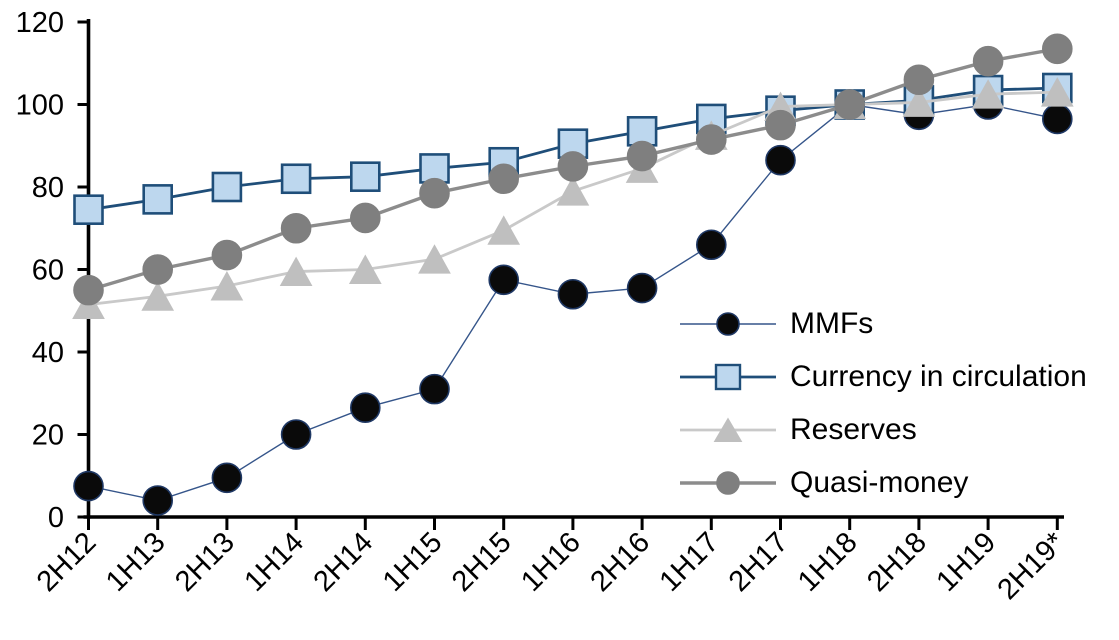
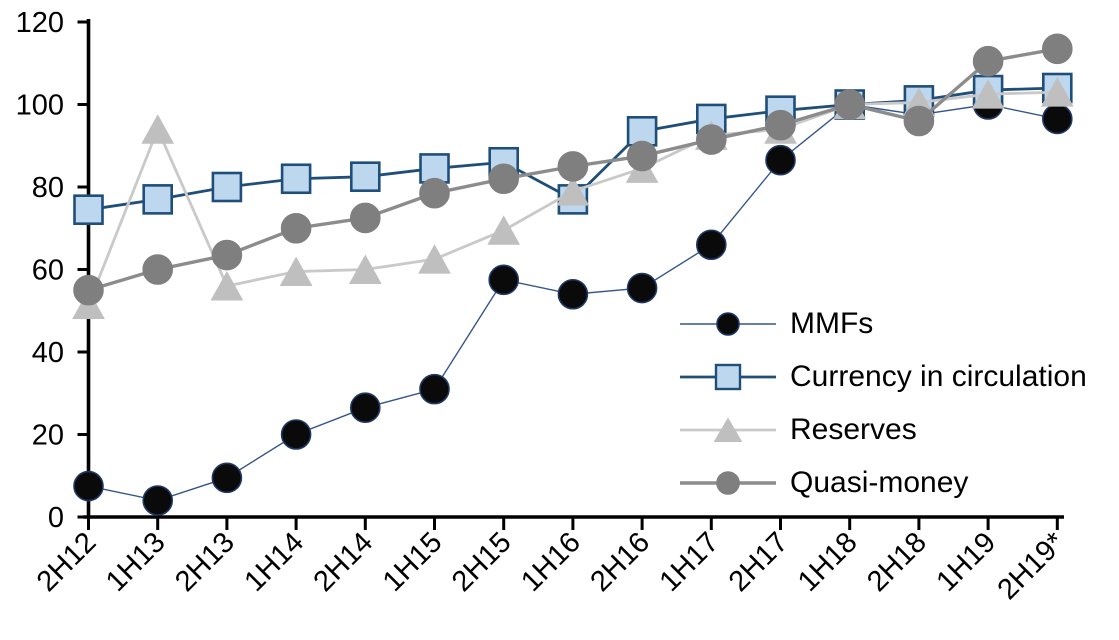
Reserves/1H13: 54 -> 94
Currency in circulation/1H16: 90 -> 77
Reserves/2H17: 100 -> 94
Quasi-money/2H18: 106 -> 96
